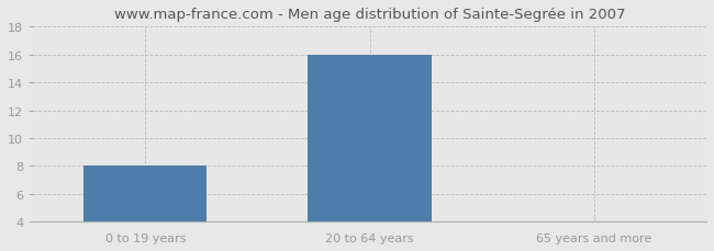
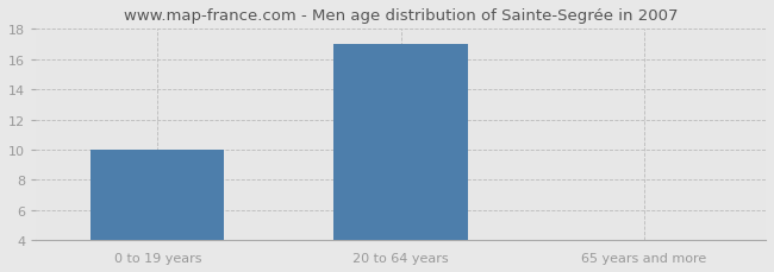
0 to 19 years: 8 -> 10
20 to 64 years: 16 -> 17
